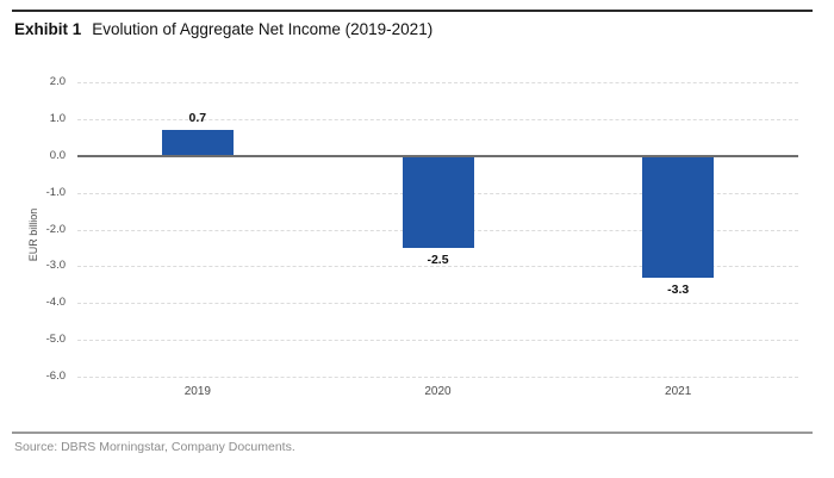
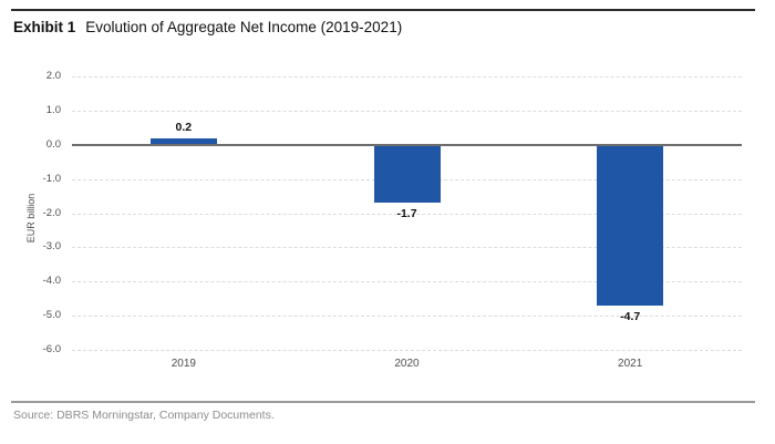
2019: 0.7 -> 0.2
2020: -2.5 -> -1.7
2021: -3.3 -> -4.7
